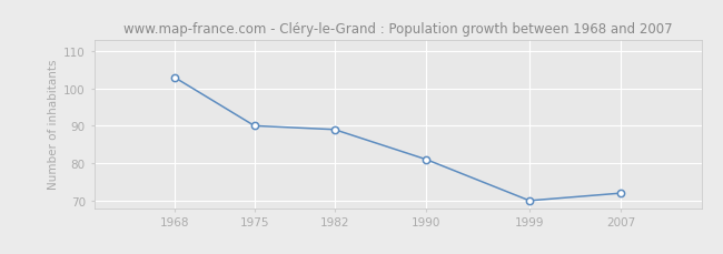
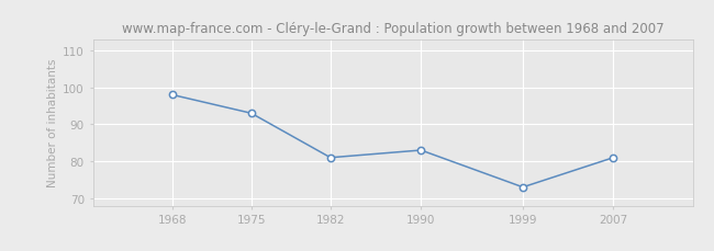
1968: 103 -> 98
1975: 90 -> 93
1982: 89 -> 81
1990: 81 -> 83
1999: 70 -> 73
2007: 72 -> 81
